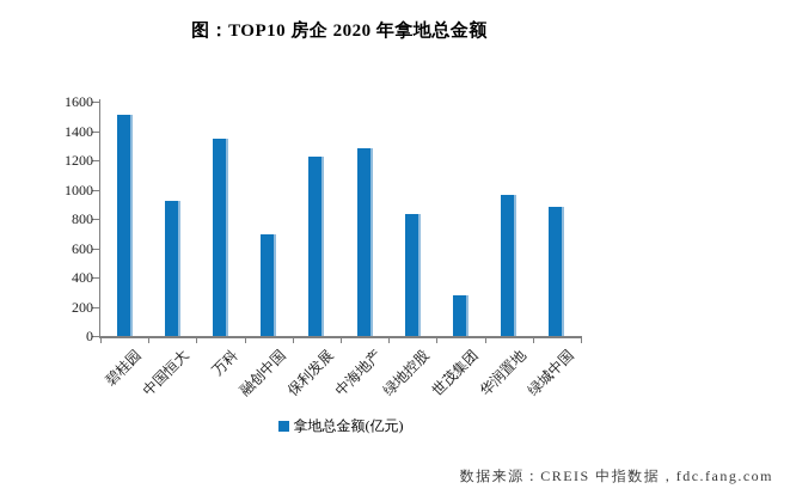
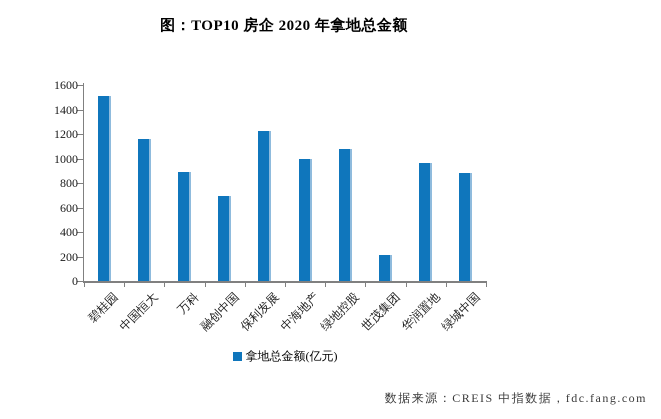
中国恒大: 920 -> 1160
万科: 1340 -> 890
中海地产: 1280 -> 1000
绿地控股: 830 -> 1080
世茂集团: 280 -> 210
